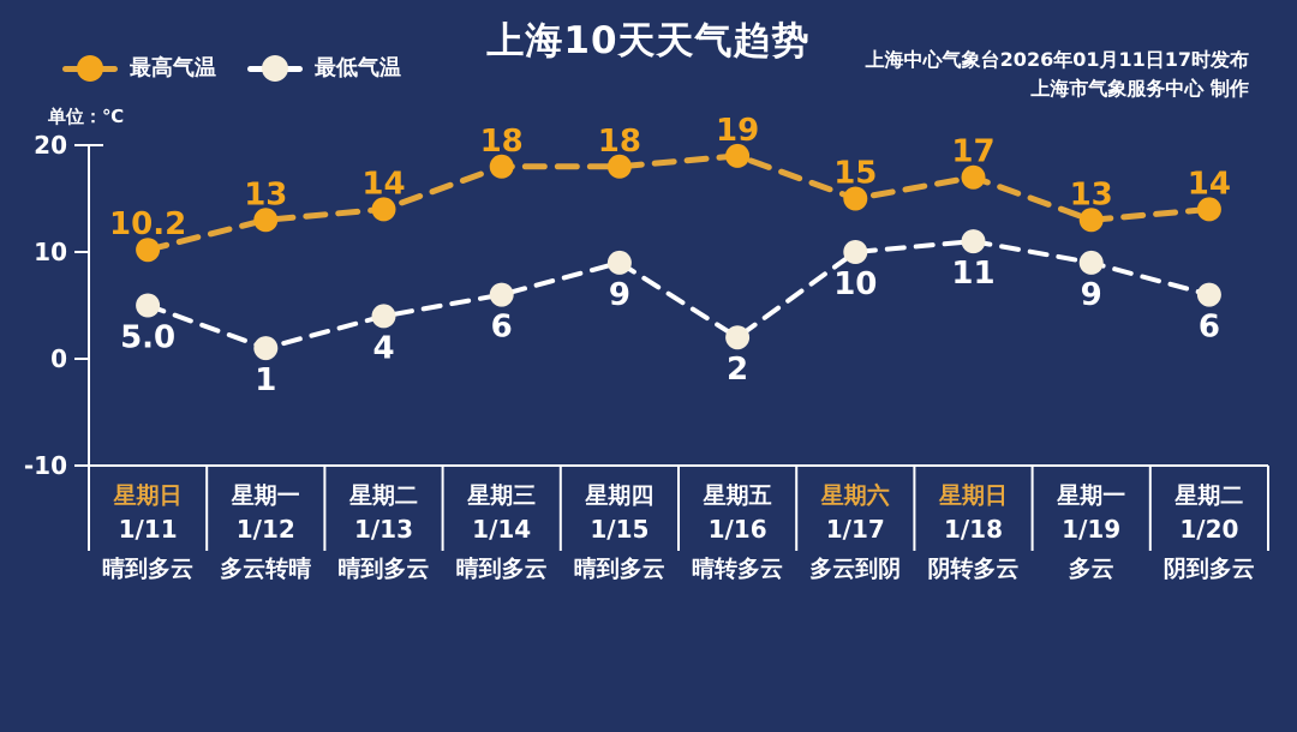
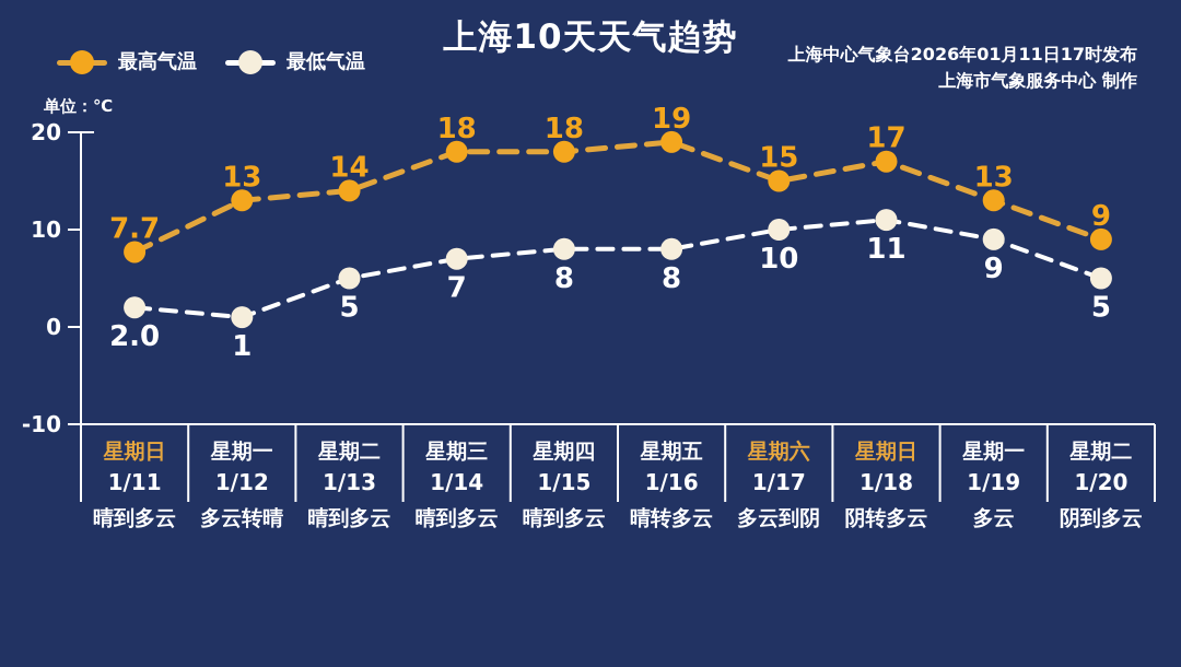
最高气温/1/11: 10.2 -> 7.7
最低气温/1/11: 5.0 -> 2.0
最低气温/1/13: 4 -> 5
最低气温/1/14: 6 -> 7
最低气温/1/15: 9 -> 8
最低气温/1/16: 2 -> 8
最高气温/1/20: 14 -> 9
最低气温/1/20: 6 -> 5
